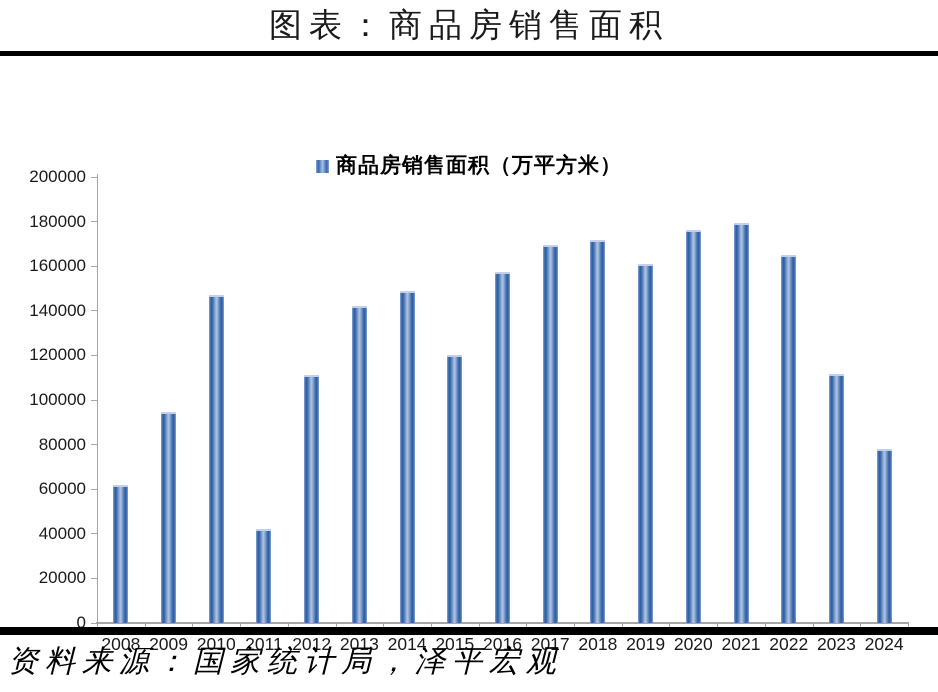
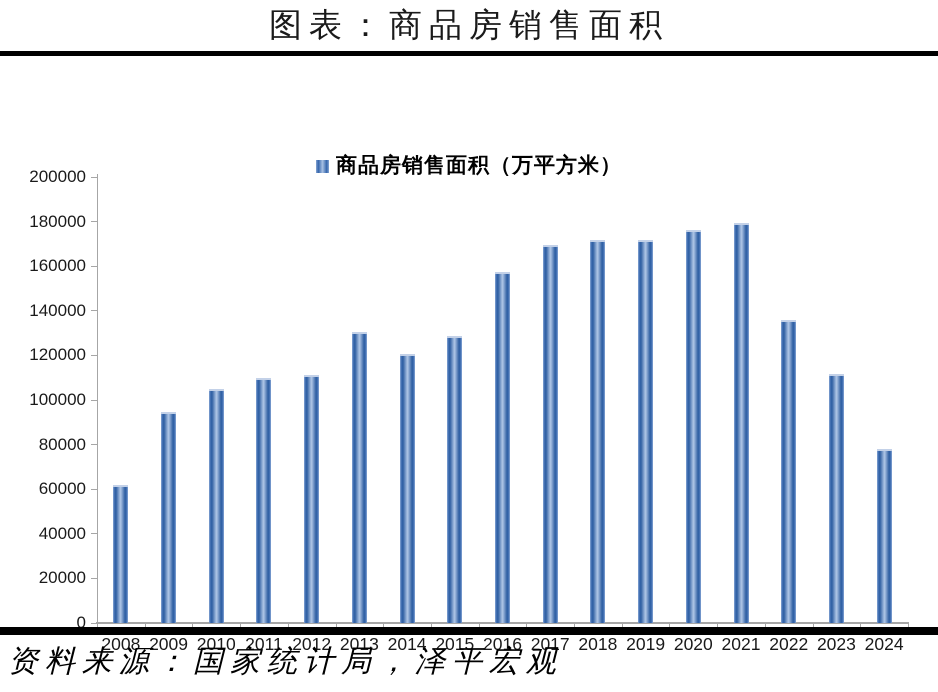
2010: 147000 -> 105000
2011: 42000 -> 110000
2013: 142000 -> 131000
2014: 149000 -> 121000
2015: 120000 -> 128000
2019: 161000 -> 172000
2022: 165000 -> 136000
